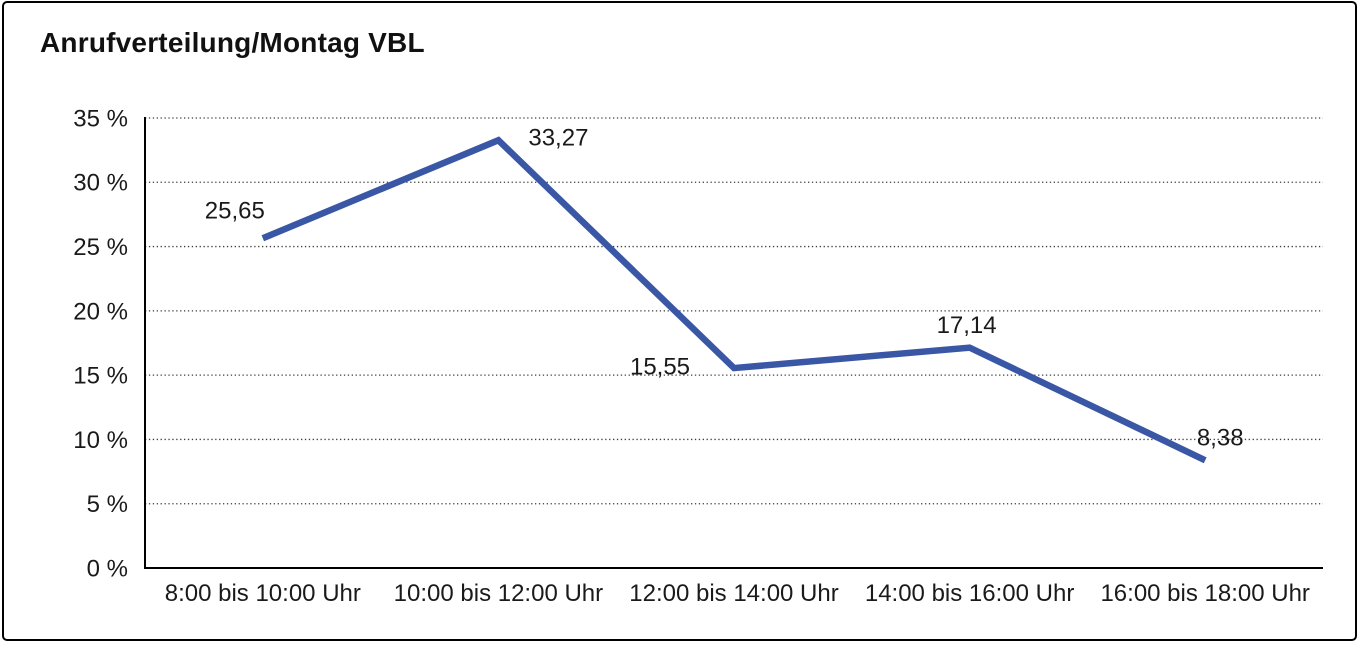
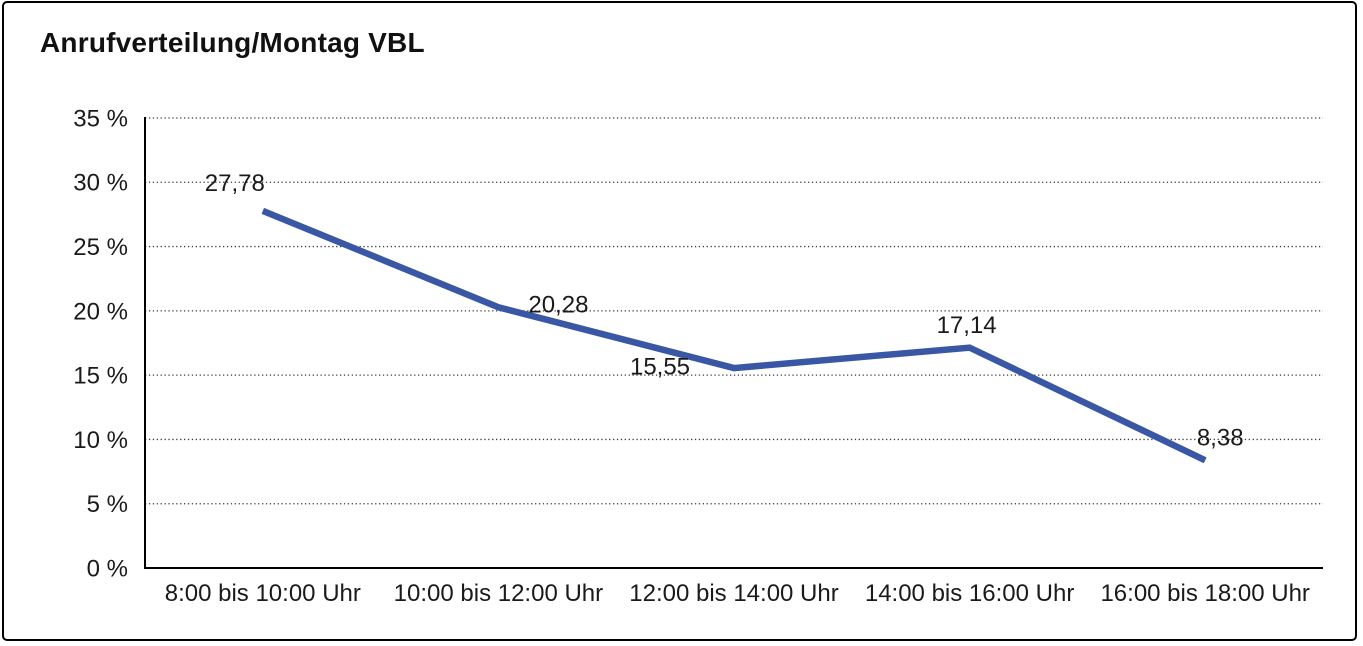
8:00 bis 10:00 Uhr: 25,65 -> 27,78
10:00 bis 12:00 Uhr: 33,27 -> 20,28
